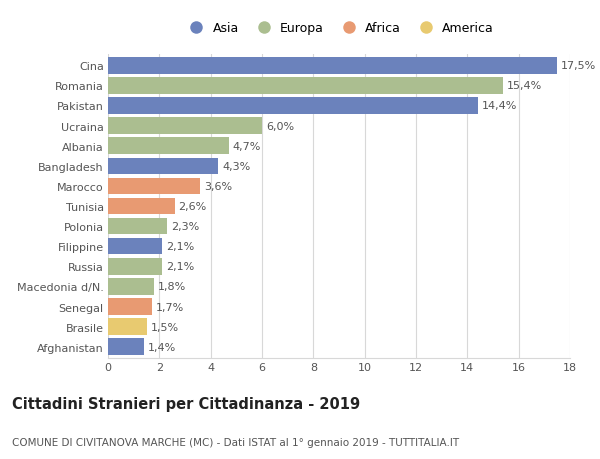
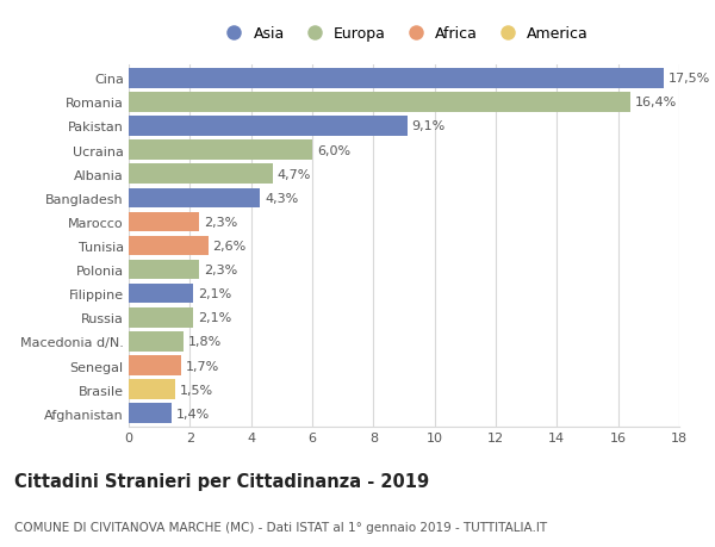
Romania: 15,4% -> 16,4%
Pakistan: 14,4% -> 9,1%
Marocco: 3,6% -> 2,3%
